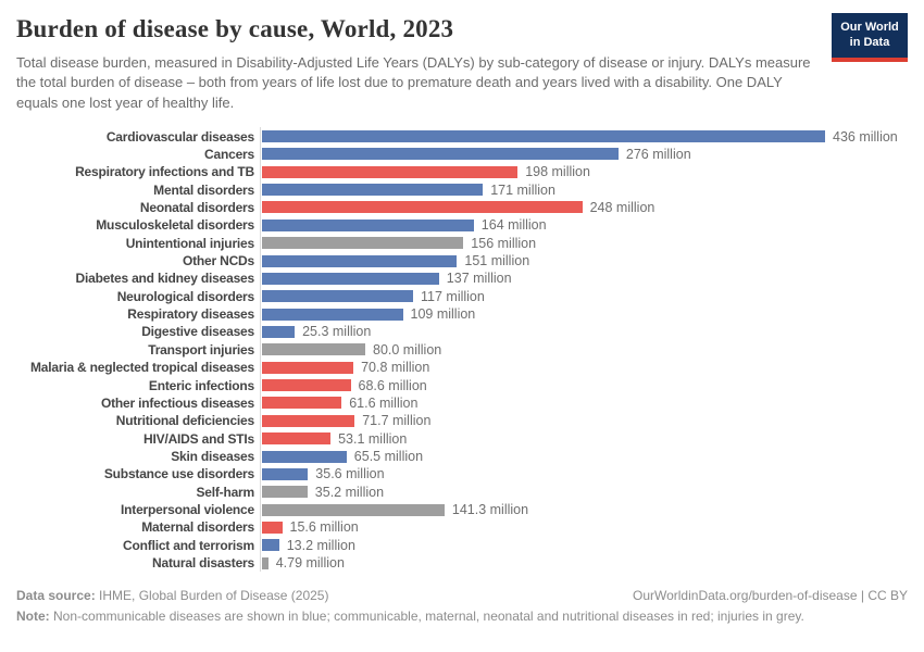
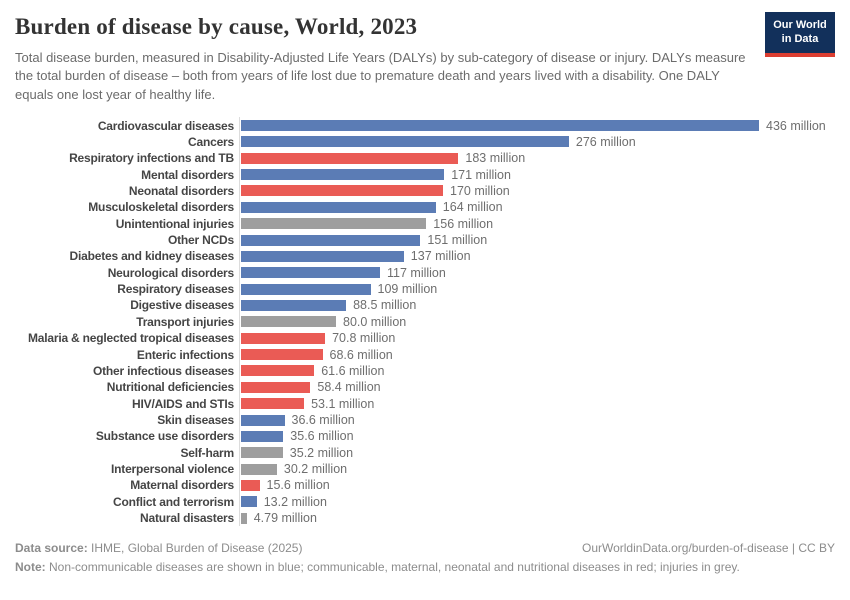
Respiratory infections and TB: 198 -> 183
Neonatal disorders: 248 -> 170
Digestive diseases: 25.3 -> 88.5
Nutritional deficiencies: 71.7 -> 58.4
Skin diseases: 65.5 -> 36.6
Interpersonal violence: 141.3 -> 30.2
